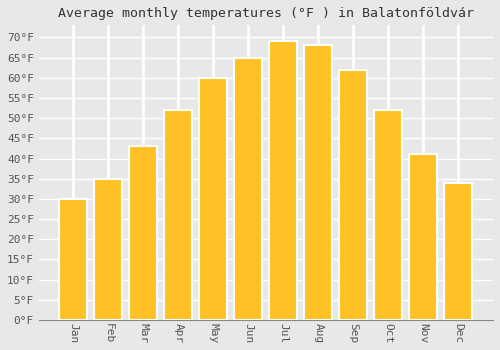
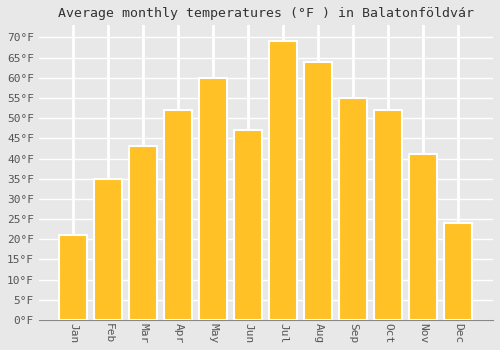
Jan: 30°F -> 21°F
Jun: 65°F -> 47°F
Aug: 68°F -> 64°F
Sep: 62°F -> 55°F
Dec: 34°F -> 24°F
